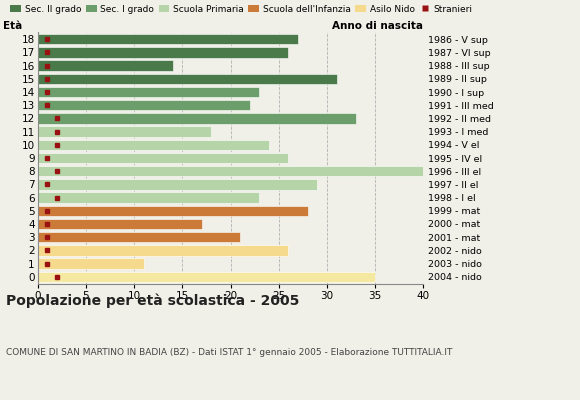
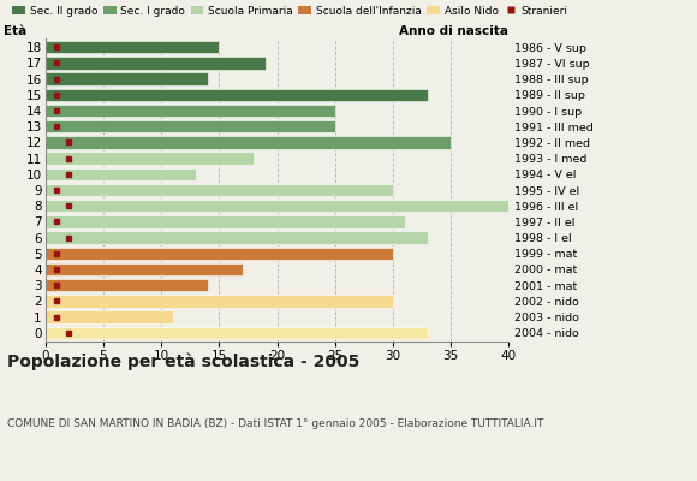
18: 27 -> 15
17: 26 -> 19
15: 31 -> 33
14: 23 -> 25
13: 22 -> 25
12: 33 -> 35
10: 24 -> 13
9: 26 -> 30
7: 29 -> 31
6: 23 -> 33
5: 28 -> 30
3: 21 -> 14
2: 26 -> 30
0: 35 -> 33
